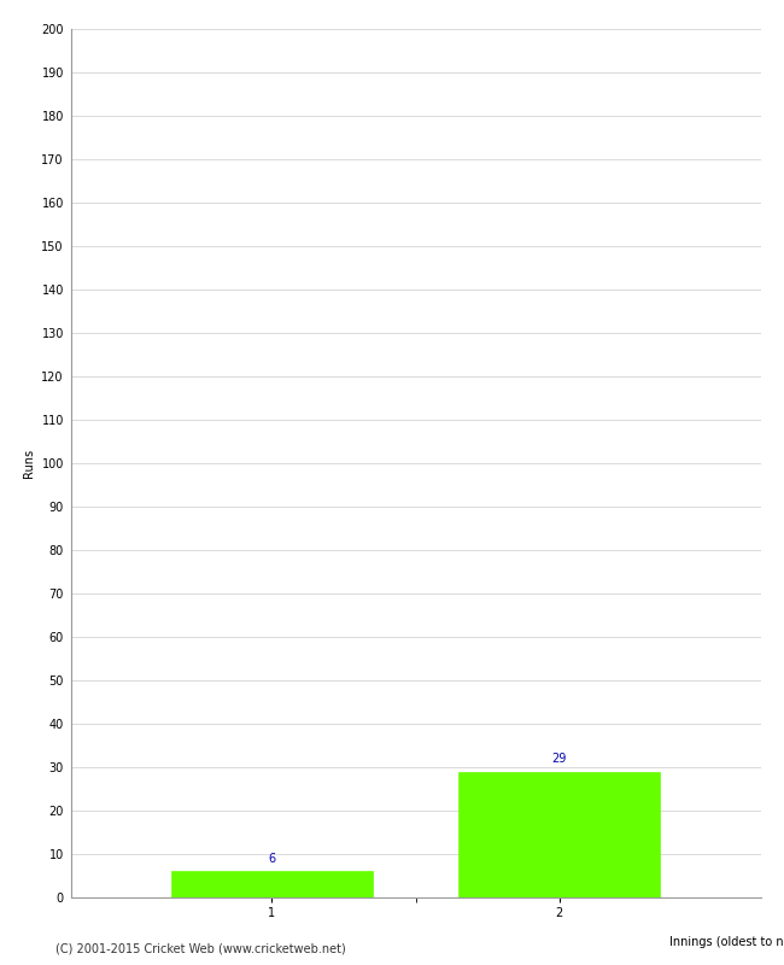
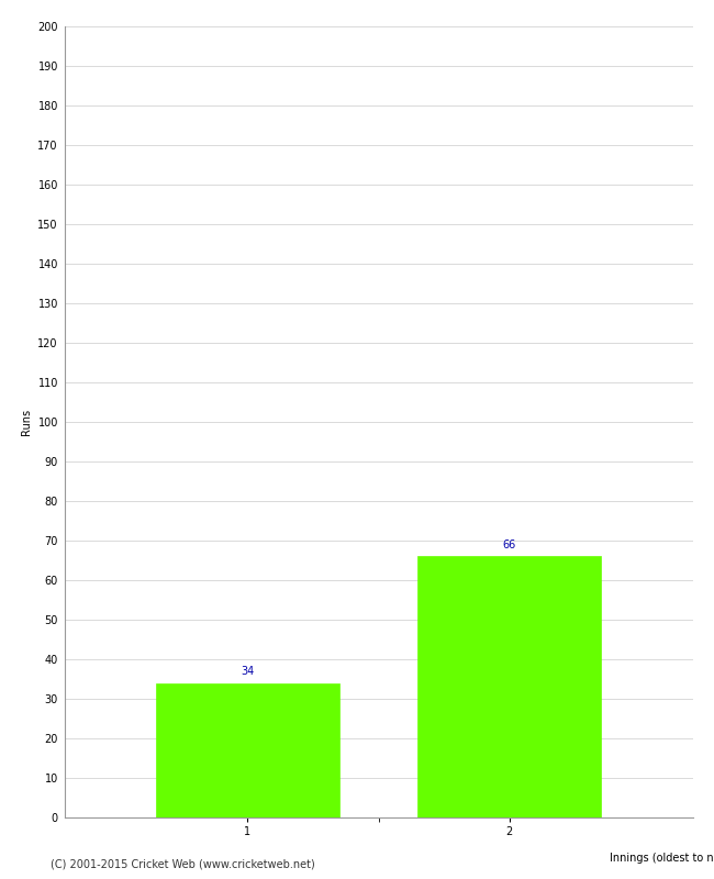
1: 6 -> 34
2: 29 -> 66
